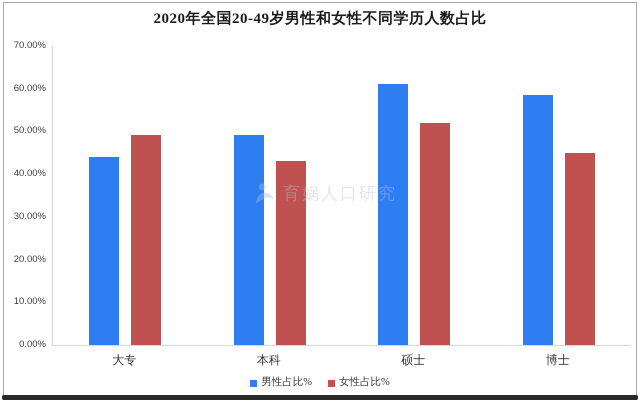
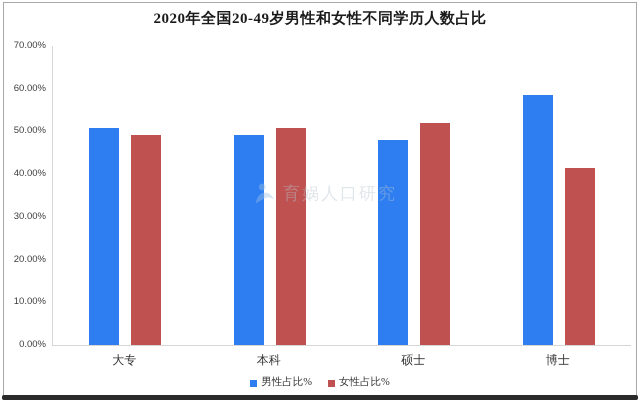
男性占比%/大专: 44% -> 51%
女性占比%/本科: 43% -> 51%
男性占比%/硕士: 61% -> 48%
女性占比%/博士: 45% -> 41%
